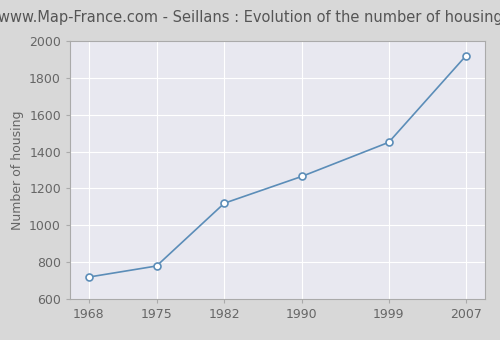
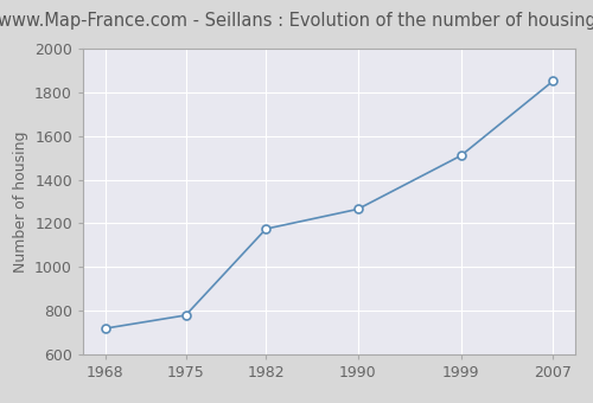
1982: 1120 -> 1180
1999: 1450 -> 1510
2007: 1920 -> 1850
